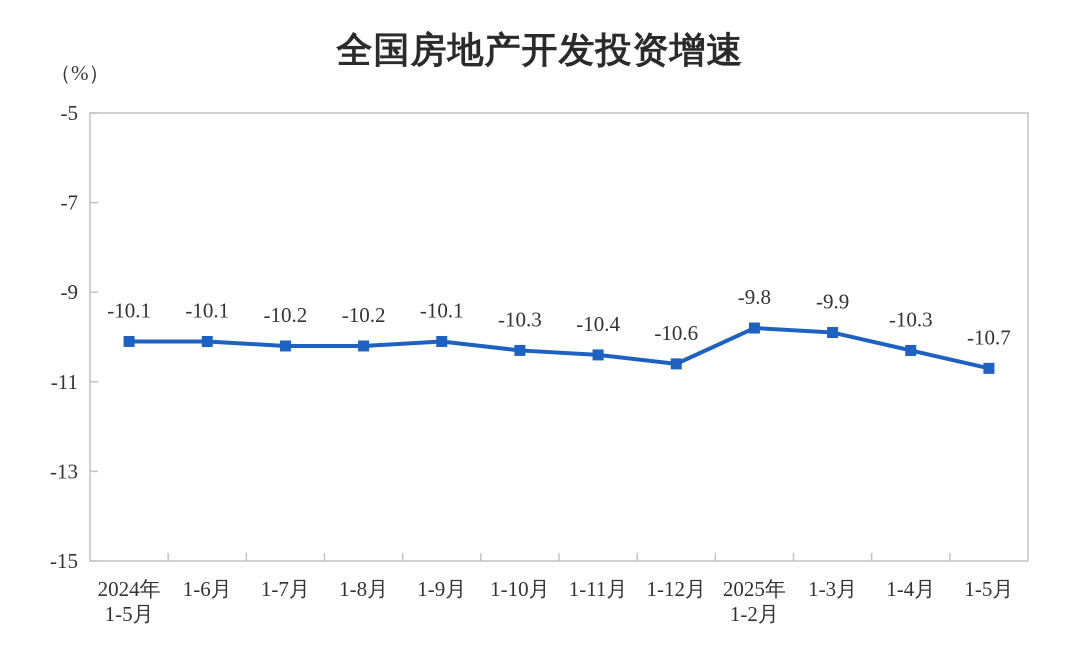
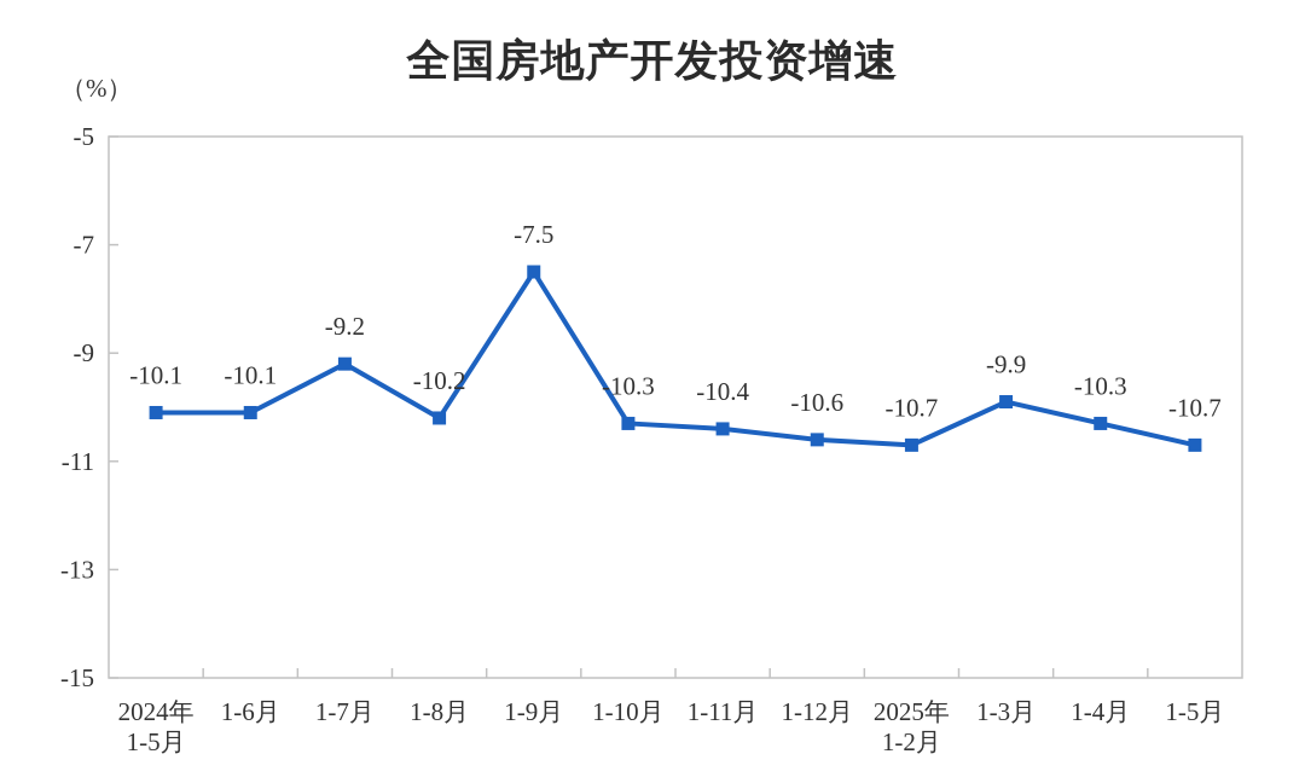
1-7月: -10.2 -> -9.2
1-9月: -10.1 -> -7.5
2025年 1-2月: -9.8 -> -10.7
